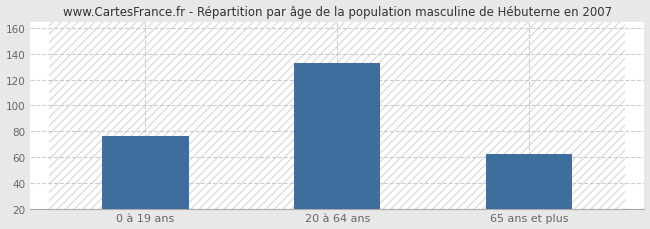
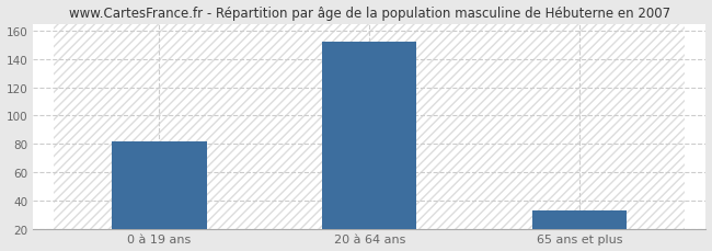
0 à 19 ans: 76 -> 82
20 à 64 ans: 133 -> 152
65 ans et plus: 62 -> 33
